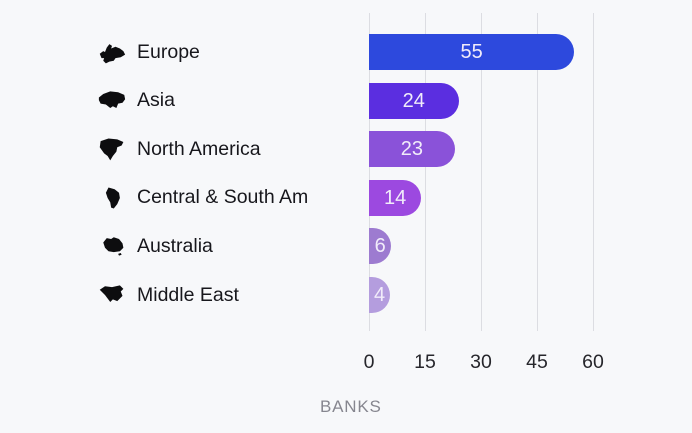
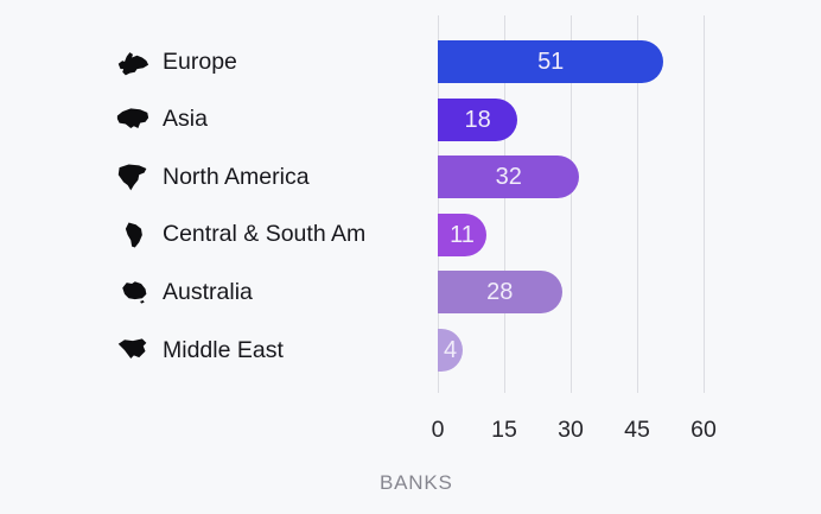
Europe: 55 -> 51
Asia: 24 -> 18
North America: 23 -> 32
Central & South Am: 14 -> 11
Australia: 6 -> 28
